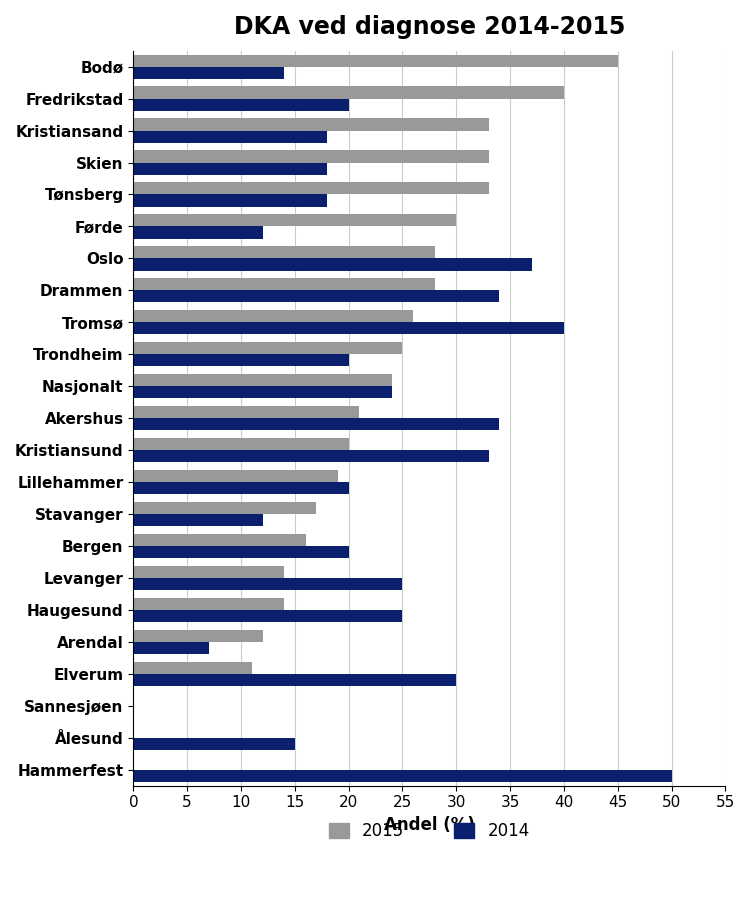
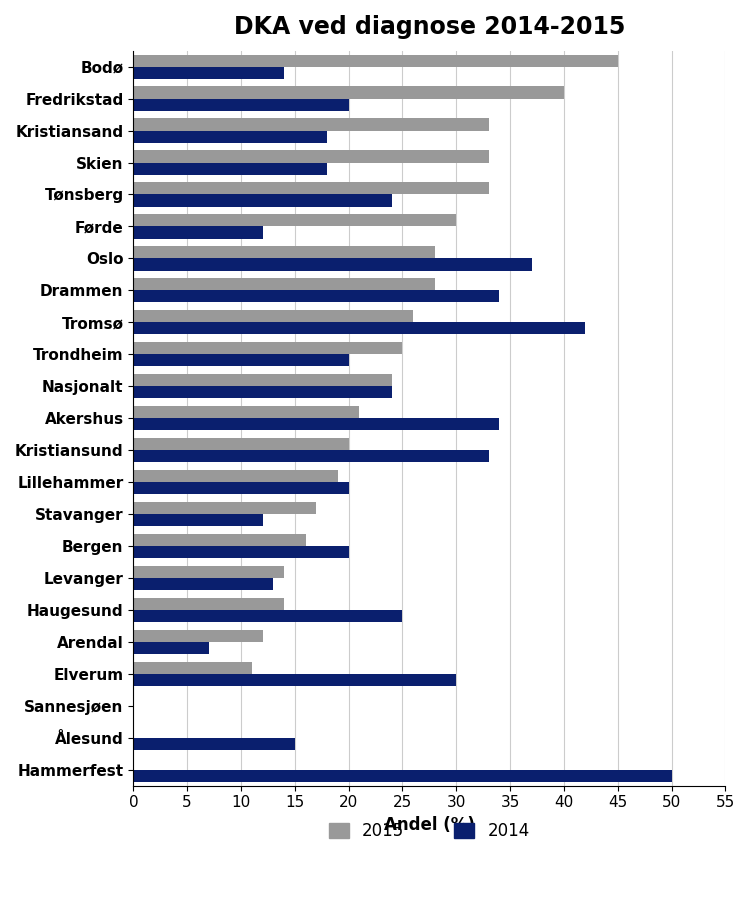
2014/Tønsberg: 18 -> 24
2014/Tromsø: 40 -> 42
2014/Levanger: 25 -> 13
